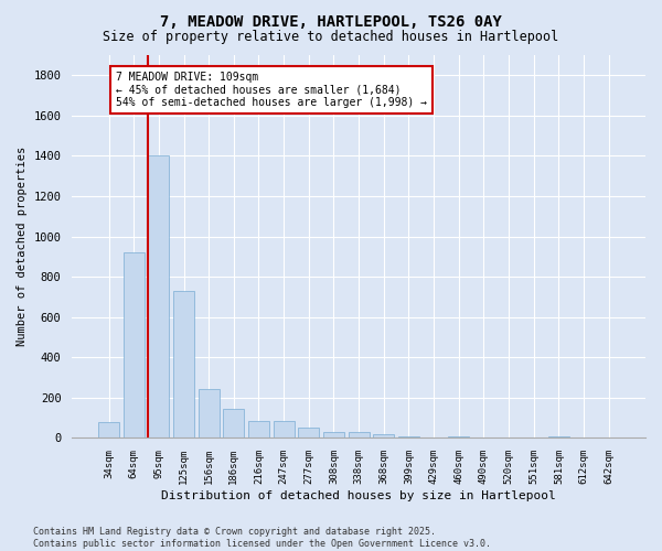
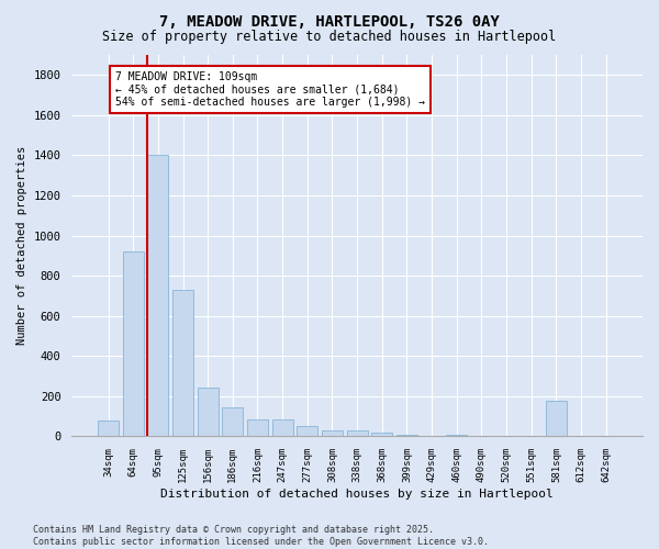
581sqm: 10 -> 180
